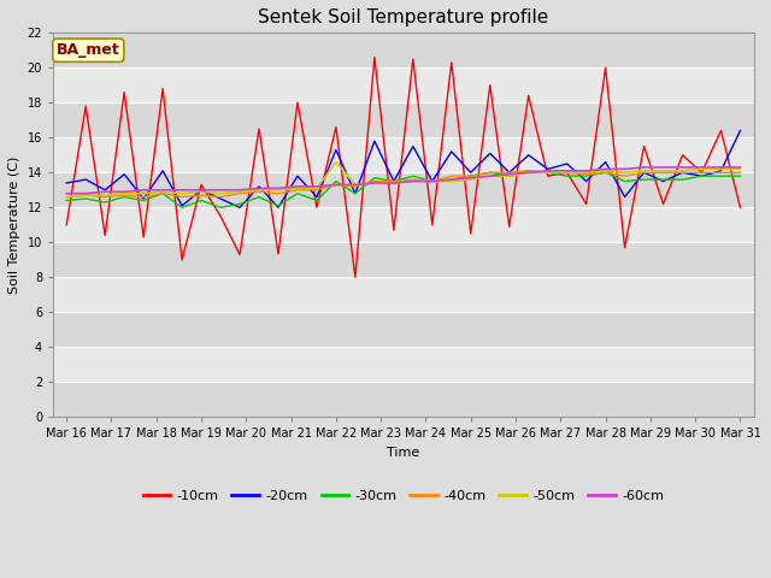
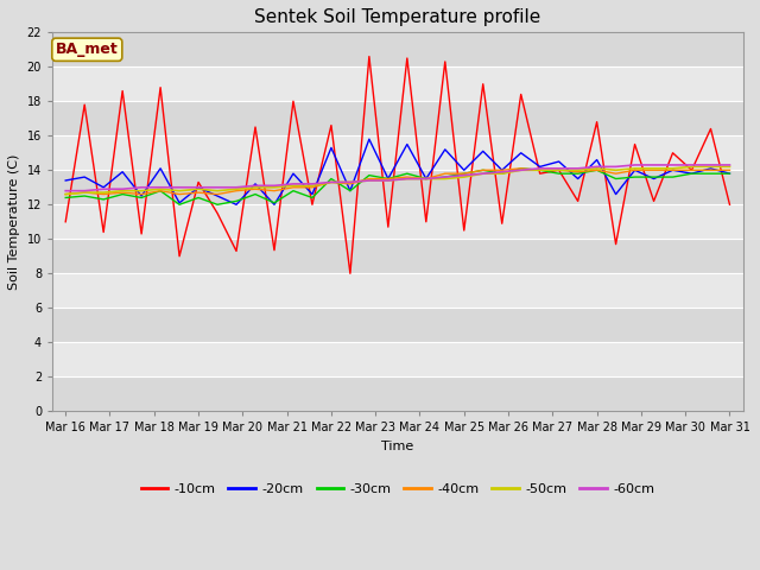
-50cm/Mar 22: 14.6 -> 13.3
-10cm/Mar 28: 20.0 -> 16.8
-20cm/Mar 31: 16.4 -> 13.8
